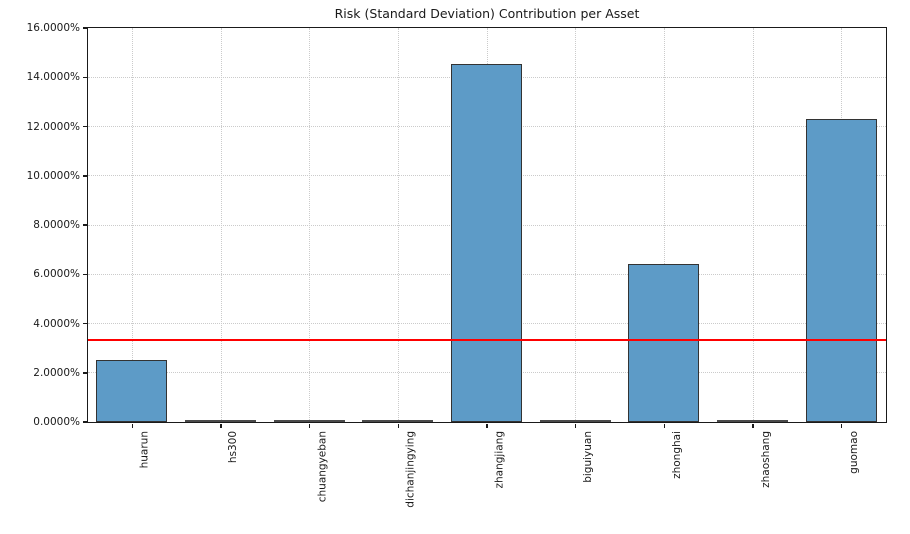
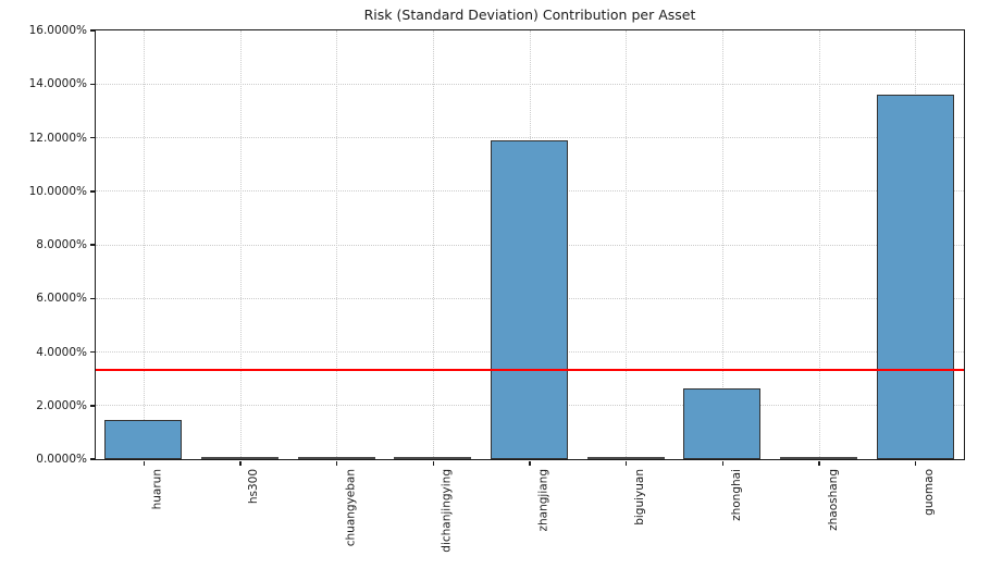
huarun: 2.5% -> 1.4%
zhangjiang: 14.5% -> 11.9%
zhonghai: 6.4% -> 2.6%
guomao: 12.3% -> 13.6%
